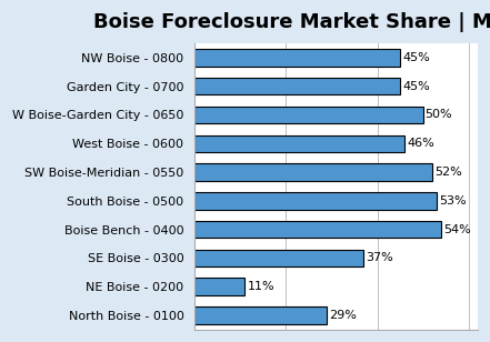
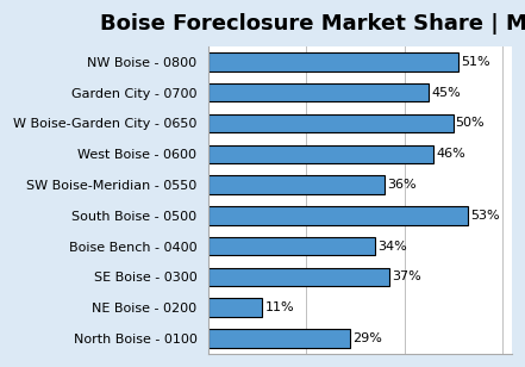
NW Boise - 0800: 45% -> 51%
SW Boise-Meridian - 0550: 52% -> 36%
Boise Bench - 0400: 54% -> 34%
